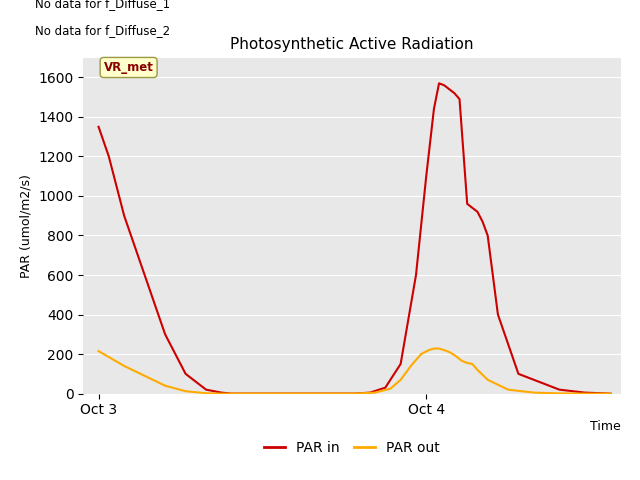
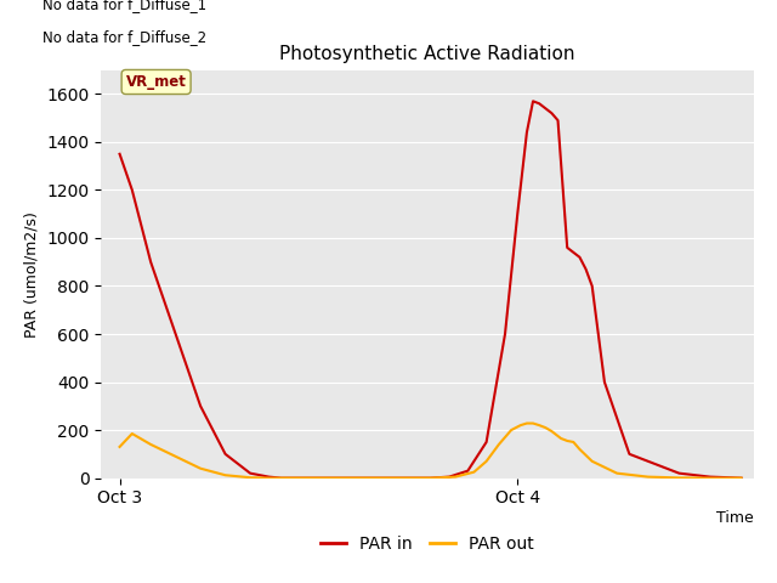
PAR out/Oct 3: 220 -> 130
